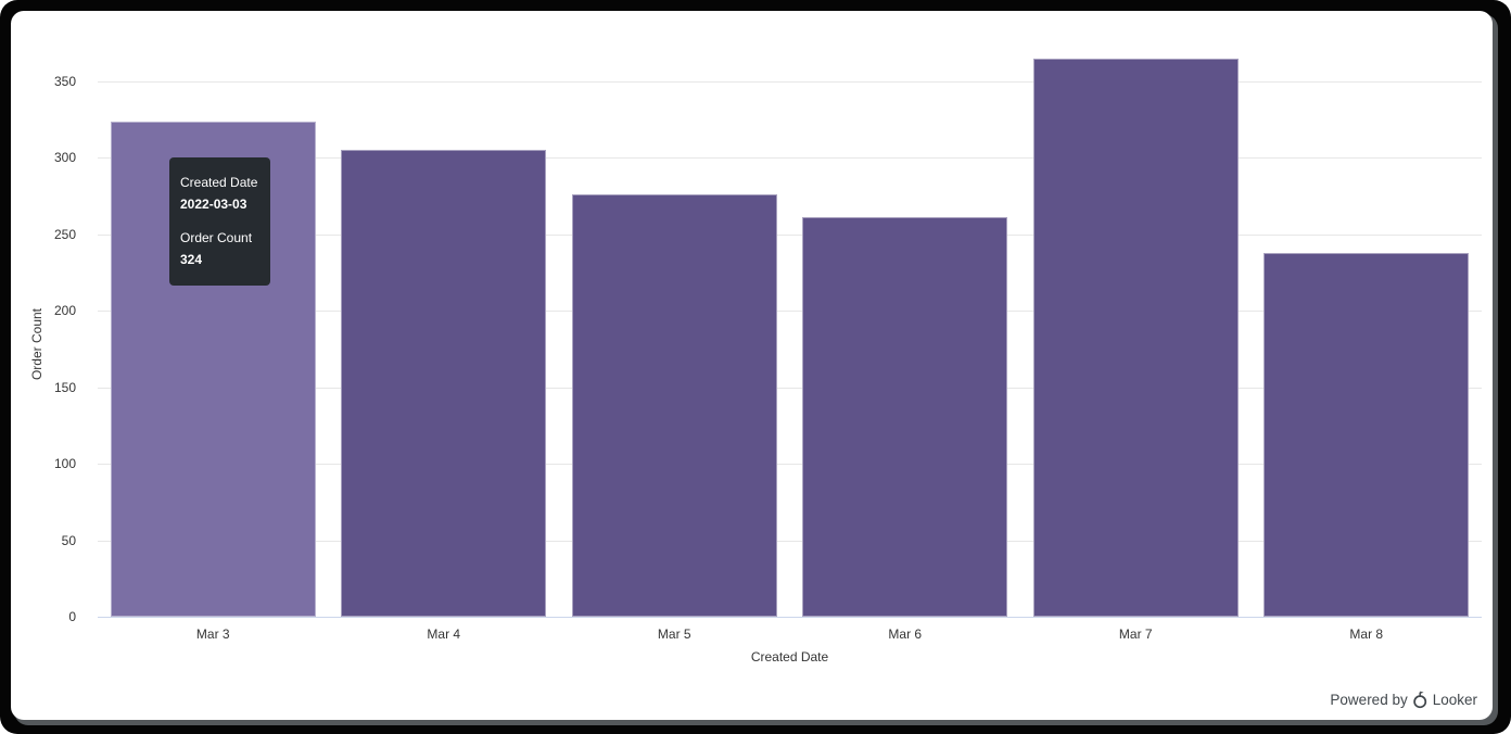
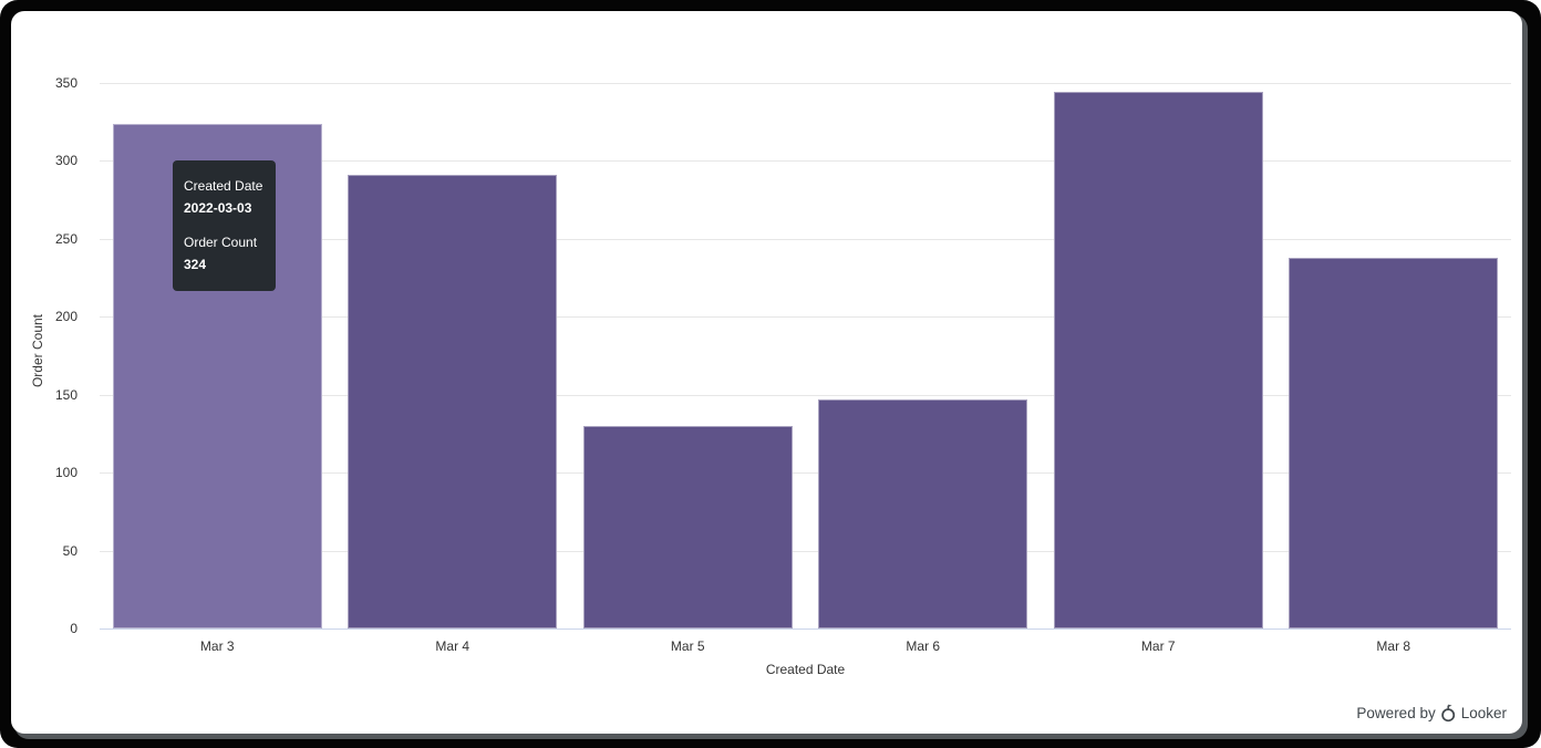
Mar 4: 305 -> 291
Mar 5: 276 -> 130
Mar 6: 261 -> 147
Mar 7: 365 -> 344
